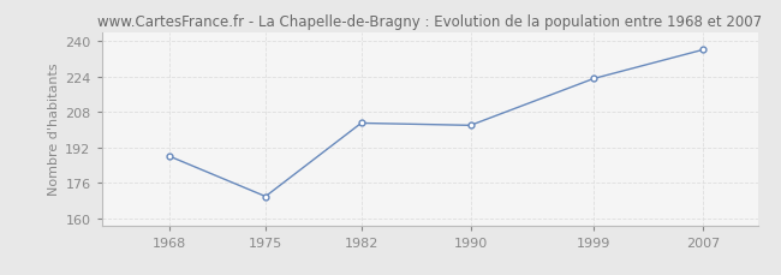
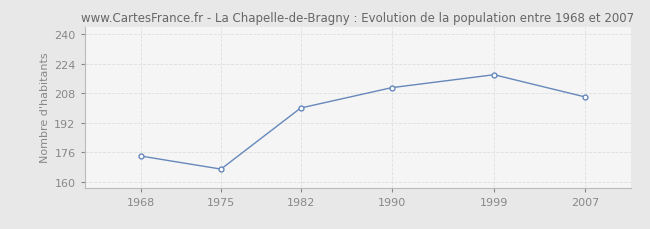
1968: 188 -> 174
1975: 170 -> 167
1982: 203 -> 200
1990: 202 -> 211
1999: 223 -> 218
2007: 236 -> 206
